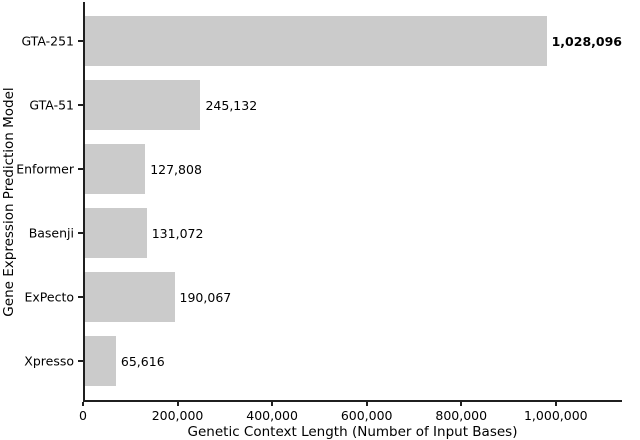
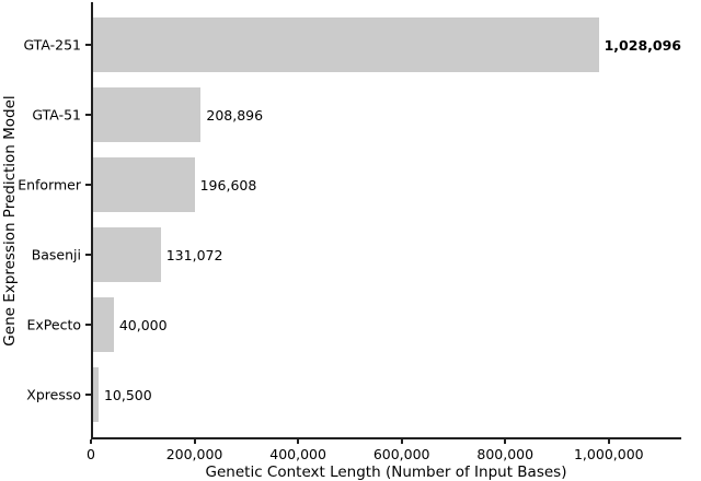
GTA-51: 245,132 -> 208,896
Enformer: 127,808 -> 196,608
ExPecto: 190,067 -> 40,000
Xpresso: 65,616 -> 10,500
